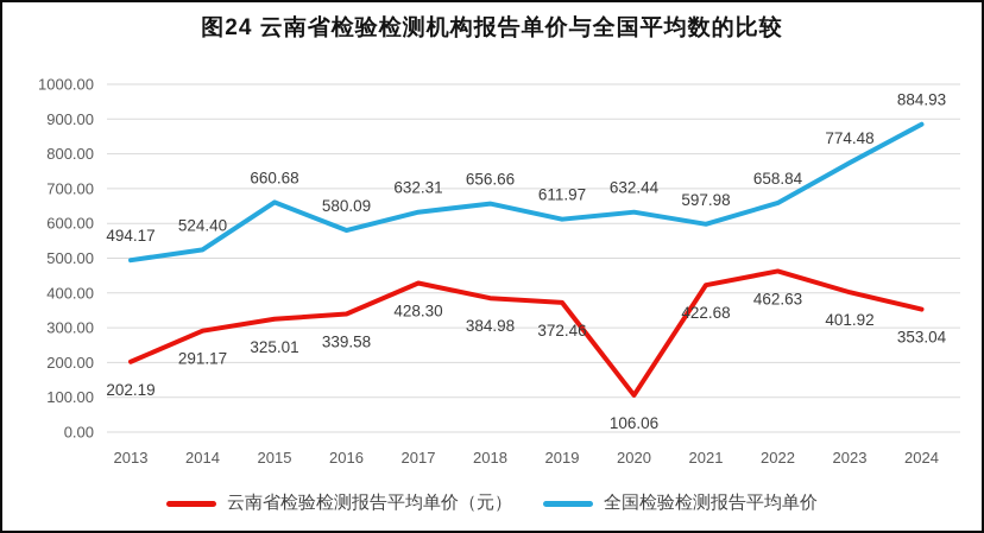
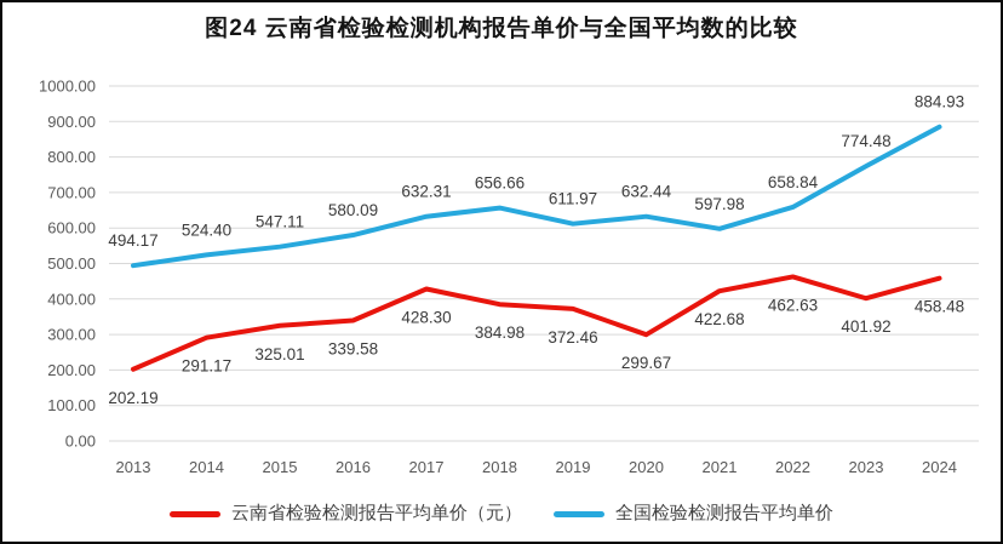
全国检验检测报告平均单价/2015: 660.68 -> 547.11
云南省检验检测报告平均单价（元）/2020: 106.06 -> 299.67
云南省检验检测报告平均单价（元）/2024: 353.04 -> 458.48
